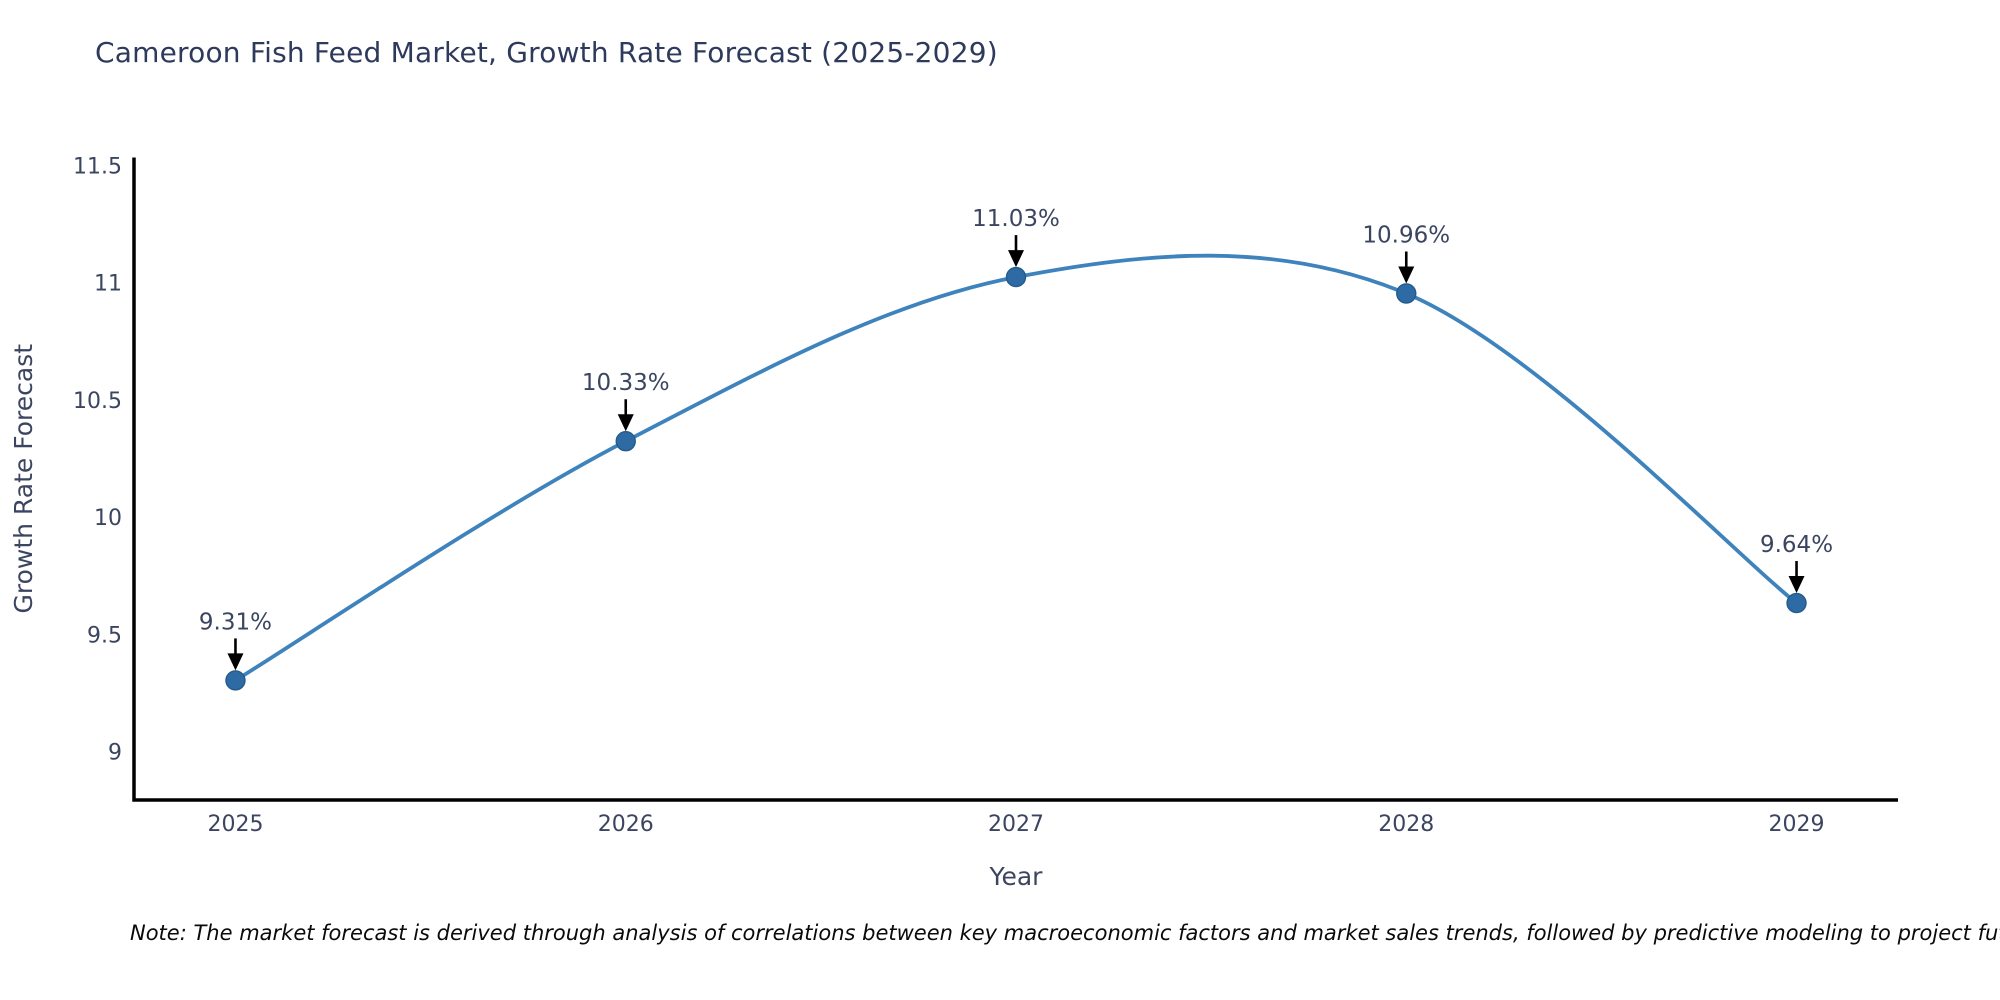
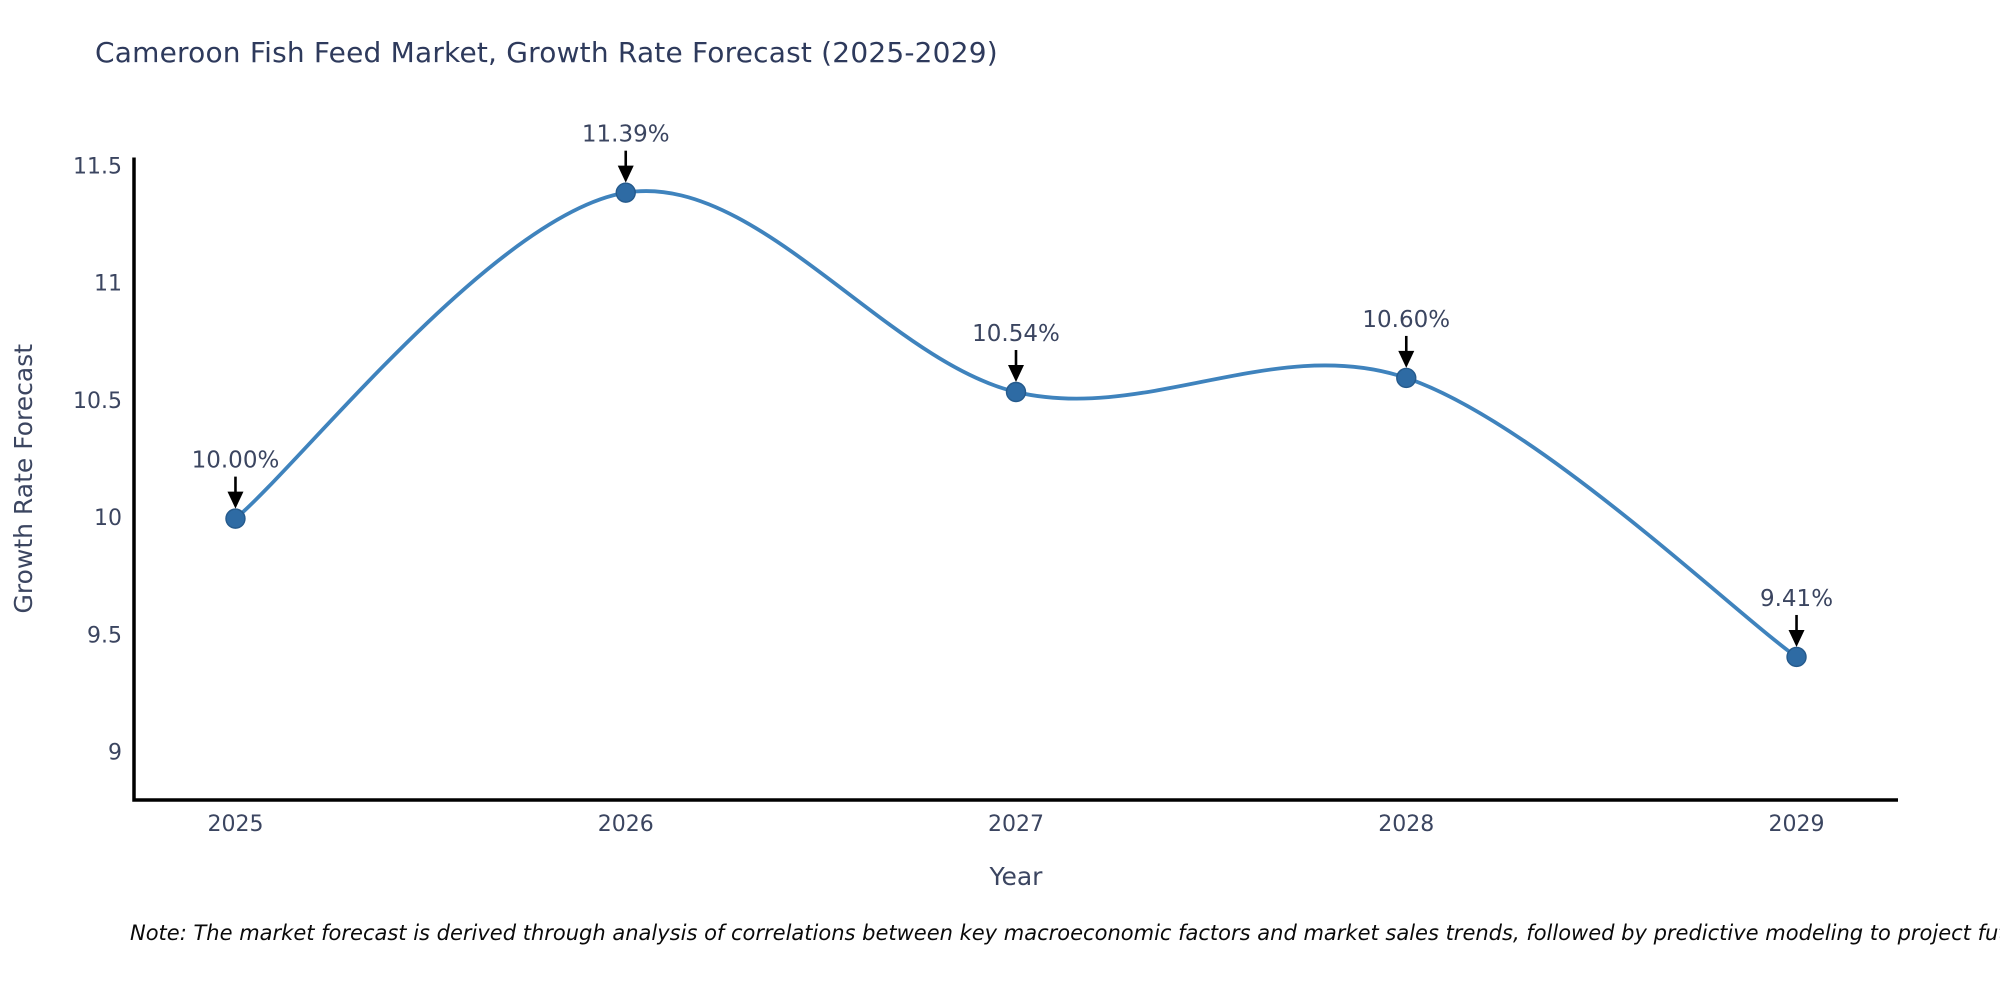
2025: 9.31% -> 10.00%
2026: 10.33% -> 11.39%
2027: 11.03% -> 10.54%
2028: 10.96% -> 10.60%
2029: 9.64% -> 9.41%
